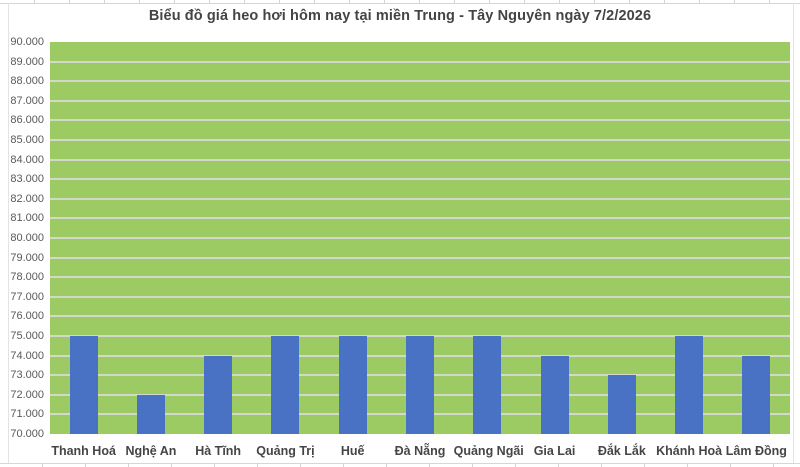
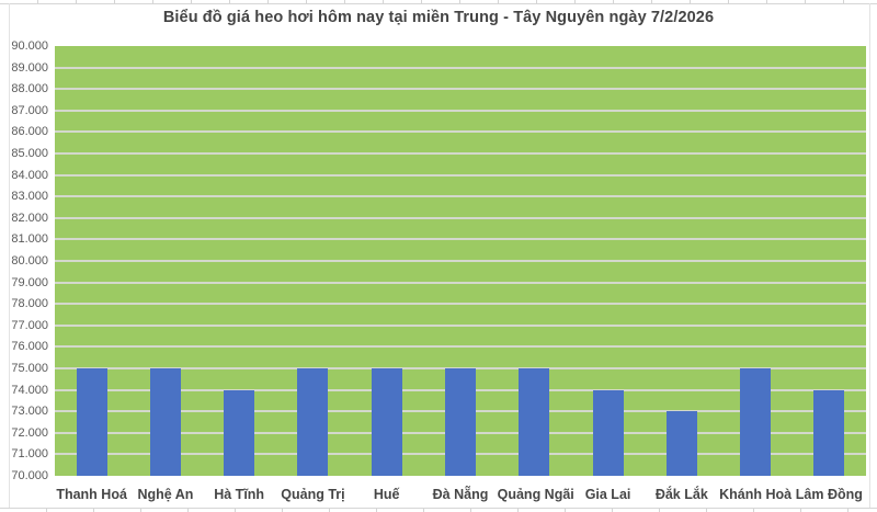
Nghệ An: 72000 -> 75000
